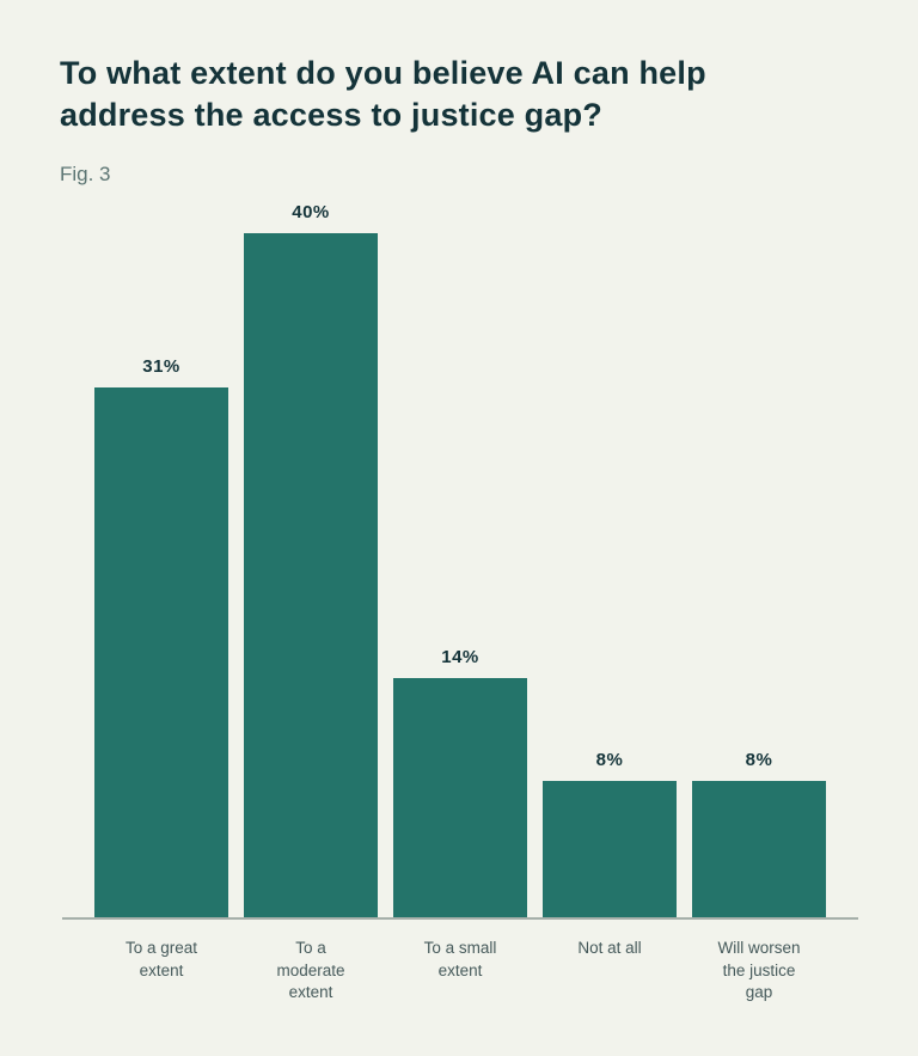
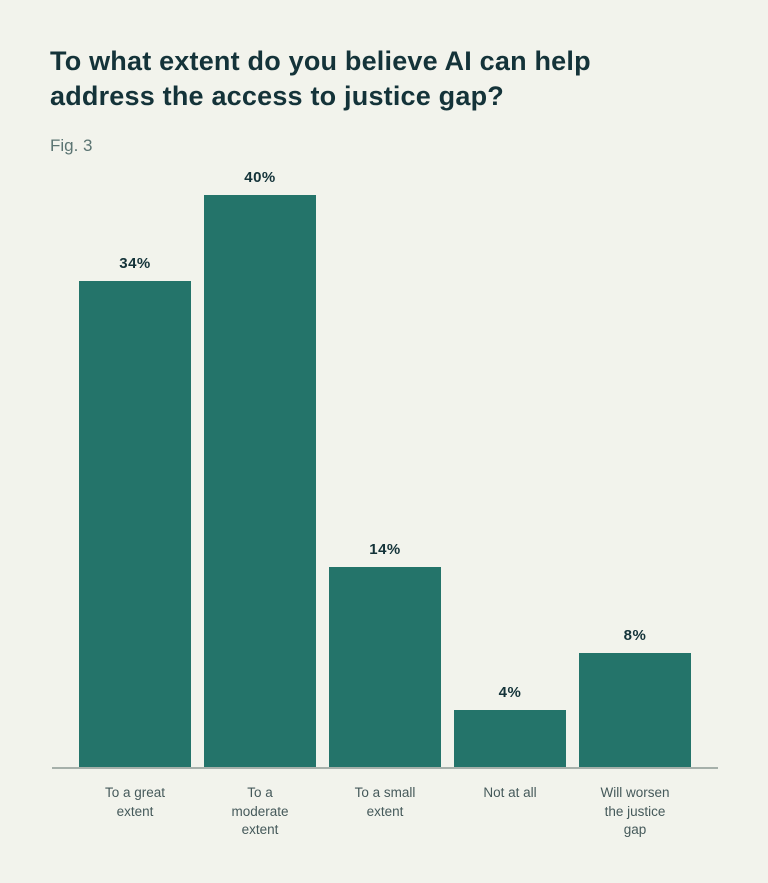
To a great extent: 31% -> 34%
Not at all: 8% -> 4%
